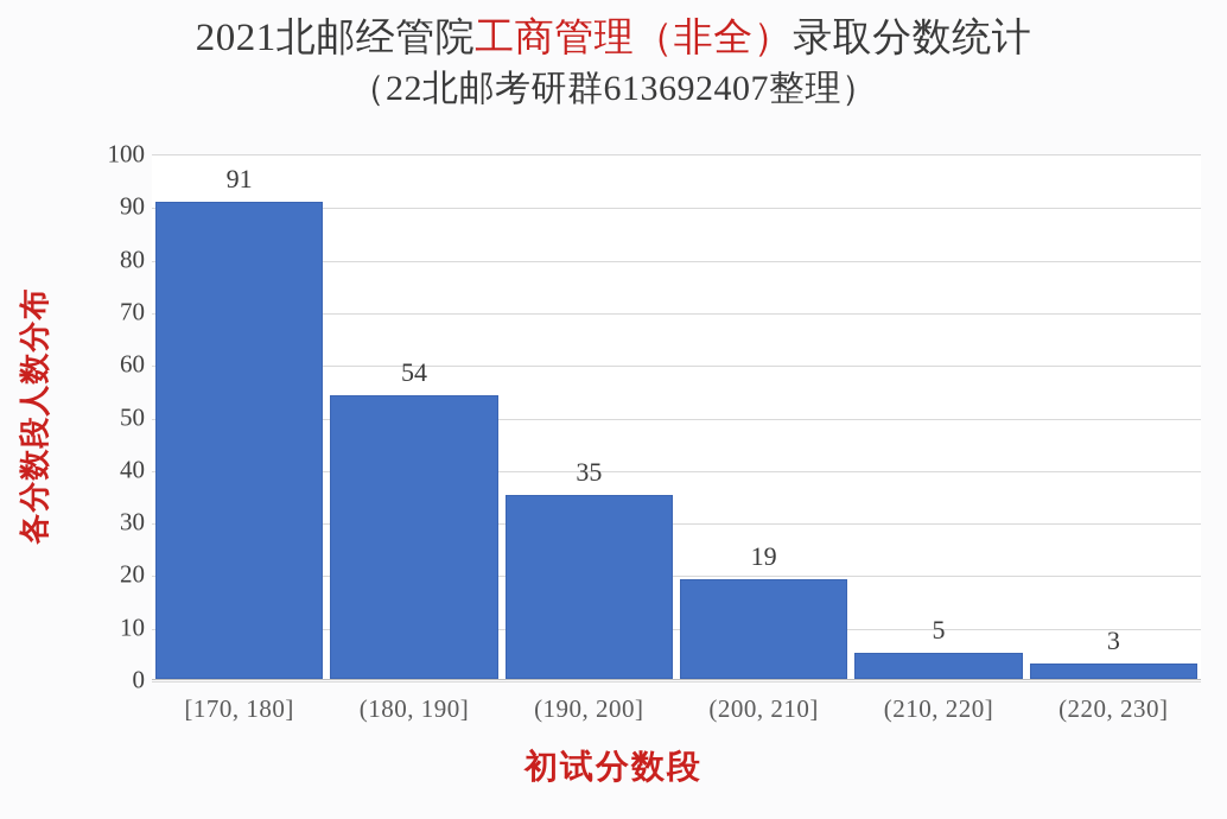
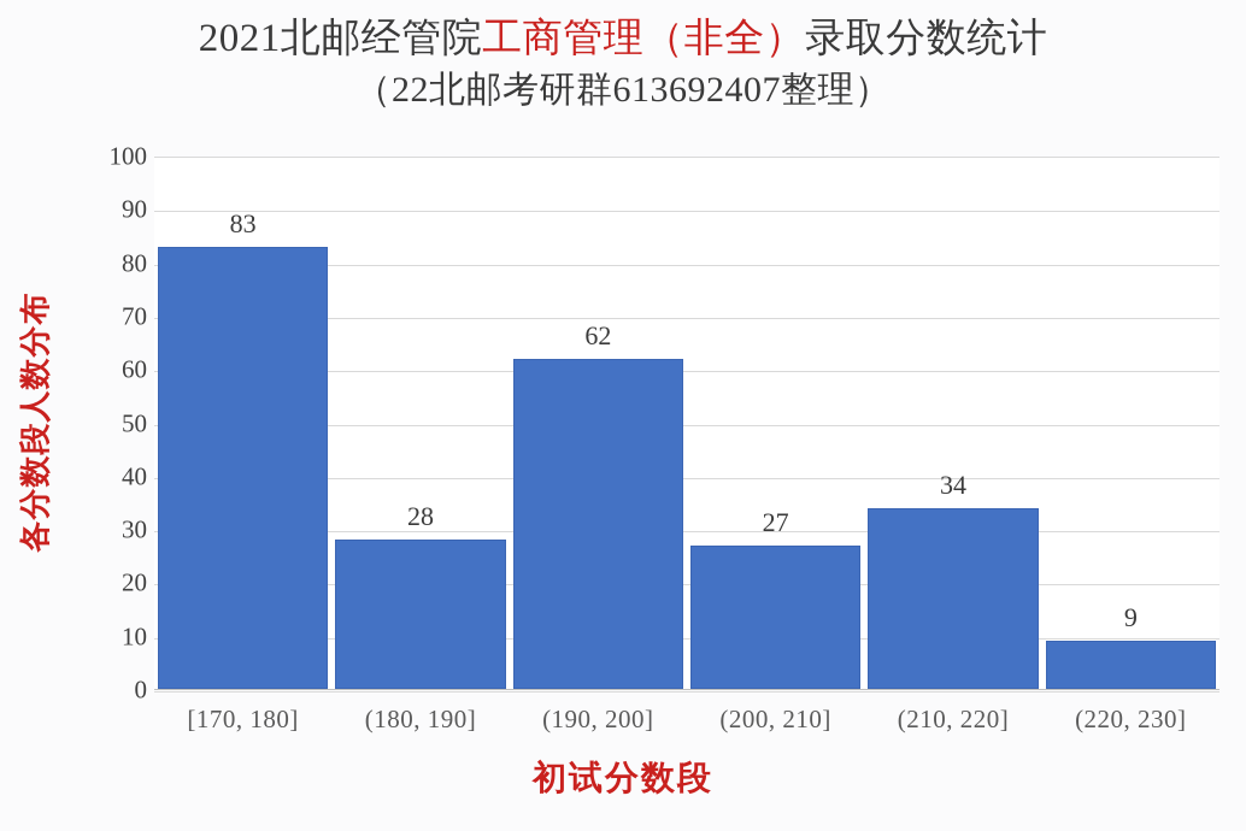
[170, 180]: 91 -> 83
(180, 190]: 54 -> 28
(190, 200]: 35 -> 62
(200, 210]: 19 -> 27
(210, 220]: 5 -> 34
(220, 230]: 3 -> 9
